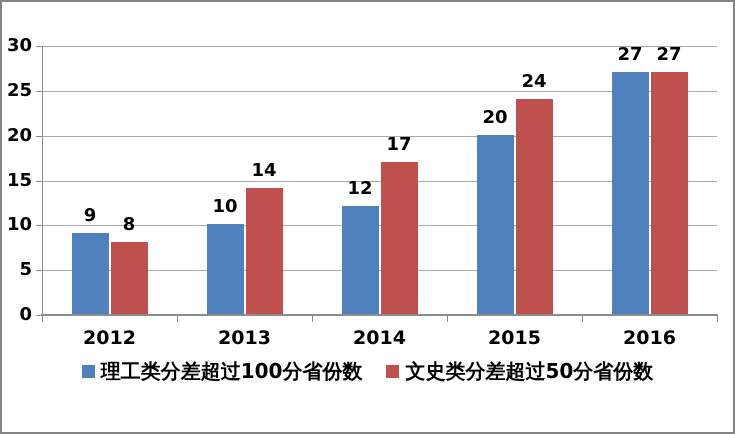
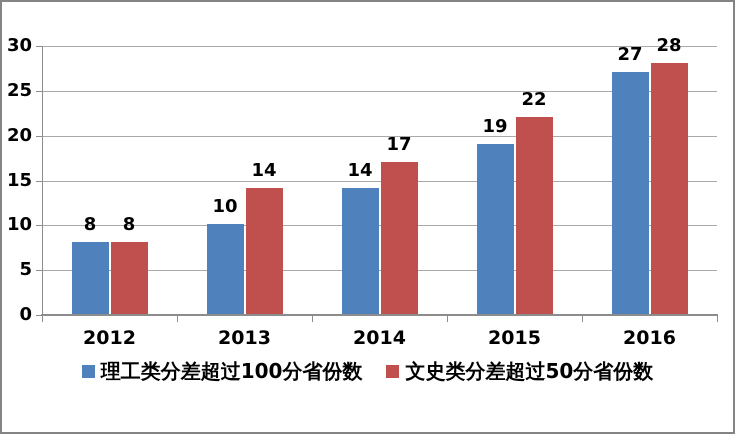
理工类分差超过100分省份数/2012: 9 -> 8
理工类分差超过100分省份数/2014: 12 -> 14
理工类分差超过100分省份数/2015: 20 -> 19
文史类分差超过50分省份数/2015: 24 -> 22
文史类分差超过50分省份数/2016: 27 -> 28
